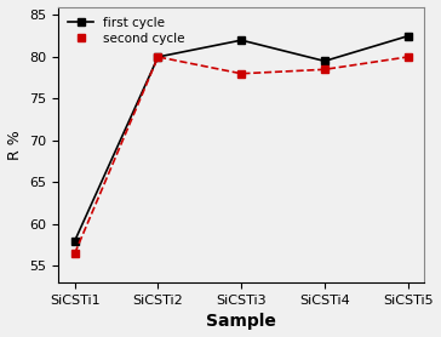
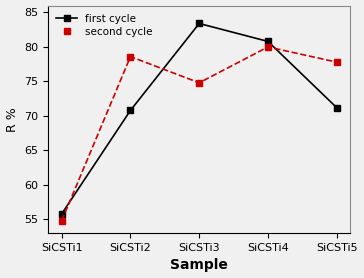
first cycle/SiCSTi1: 58.0 -> 55.8
second cycle/SiCSTi1: 56.5 -> 54.8
first cycle/SiCSTi2: 80.0 -> 70.8
second cycle/SiCSTi2: 80.0 -> 78.6
first cycle/SiCSTi3: 82.0 -> 83.4
second cycle/SiCSTi3: 78.0 -> 74.8
first cycle/SiCSTi4: 79.5 -> 80.8
second cycle/SiCSTi4: 78.5 -> 80.0
first cycle/SiCSTi5: 82.5 -> 71.2
second cycle/SiCSTi5: 80.0 -> 77.8
